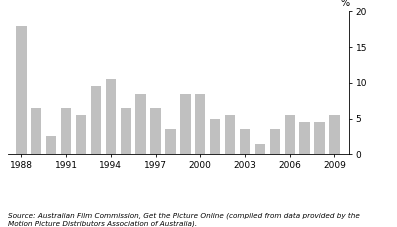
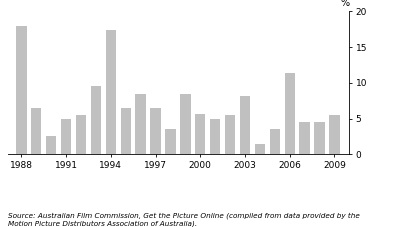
1991: 6.5 -> 5.0
1994: 10.5 -> 17.4
2000: 8.5 -> 5.6
2003: 3.5 -> 8.2
2006: 5.5 -> 11.4
